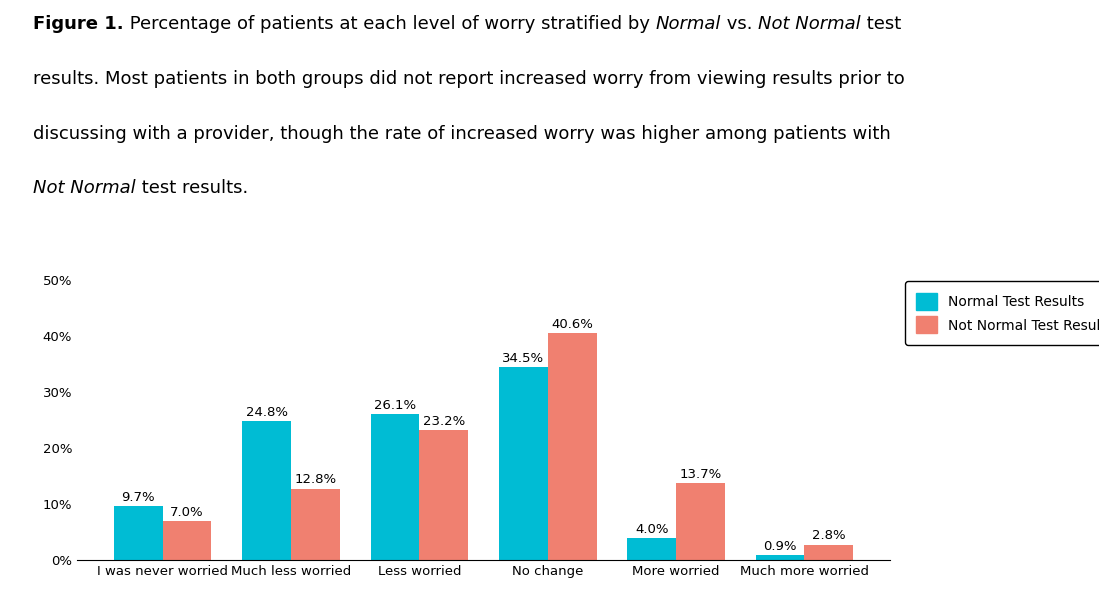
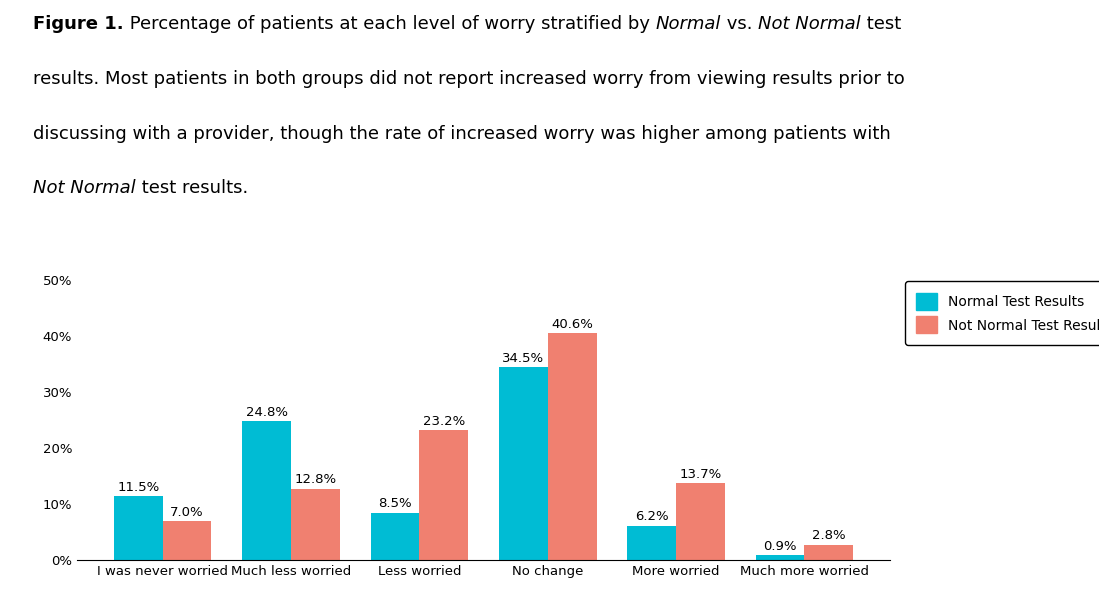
Normal Test Results/I was never worried: 9.7% -> 11.5%
Normal Test Results/Less worried: 26.1% -> 8.5%
Normal Test Results/More worried: 4.0% -> 6.2%
